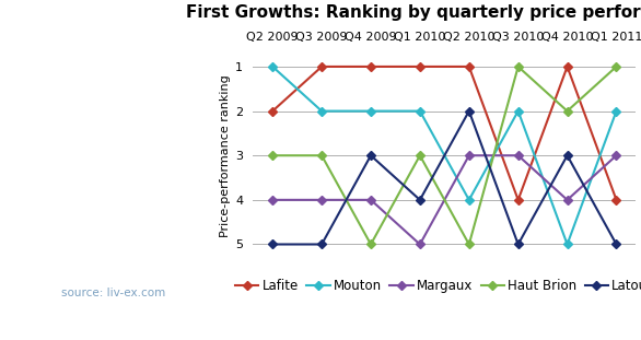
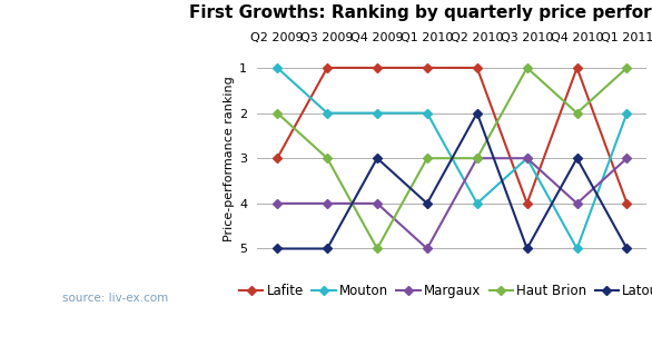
Lafite/Q2 2009: 2 -> 3
Haut Brion/Q2 2009: 3 -> 2
Haut Brion/Q2 2010: 5 -> 3
Mouton/Q3 2010: 2 -> 3
